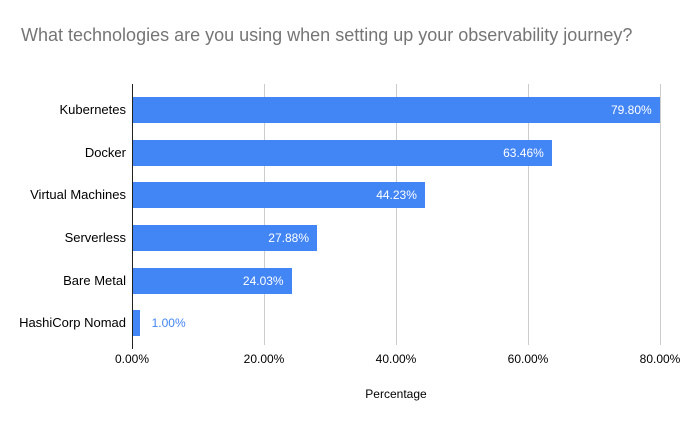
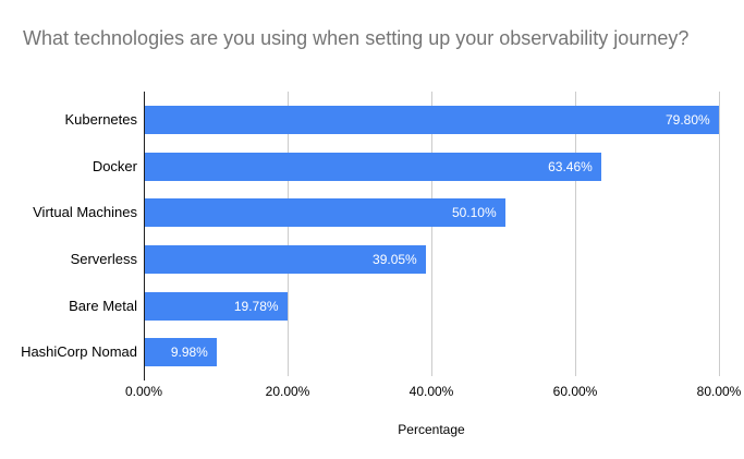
Virtual Machines: 44.23% -> 50.10%
Serverless: 27.88% -> 39.05%
Bare Metal: 24.03% -> 19.78%
HashiCorp Nomad: 1.00% -> 9.98%
